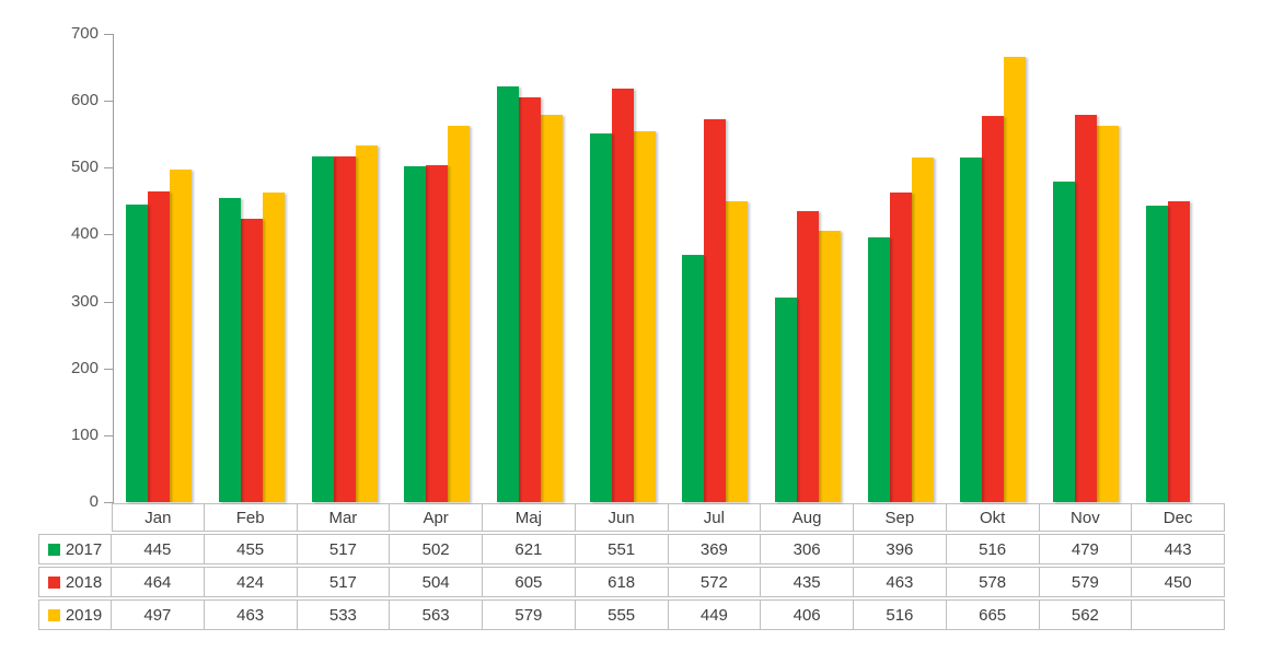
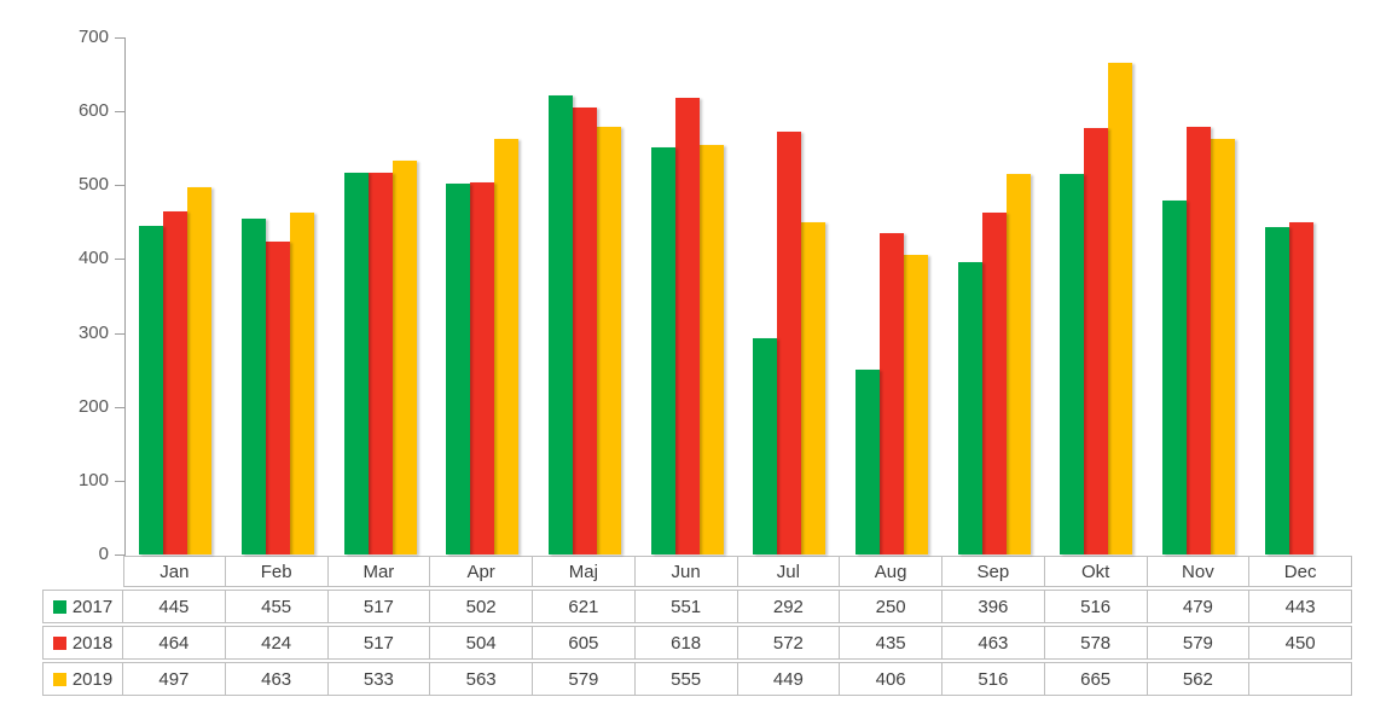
2017/Jul: 369 -> 292
2017/Aug: 306 -> 250
